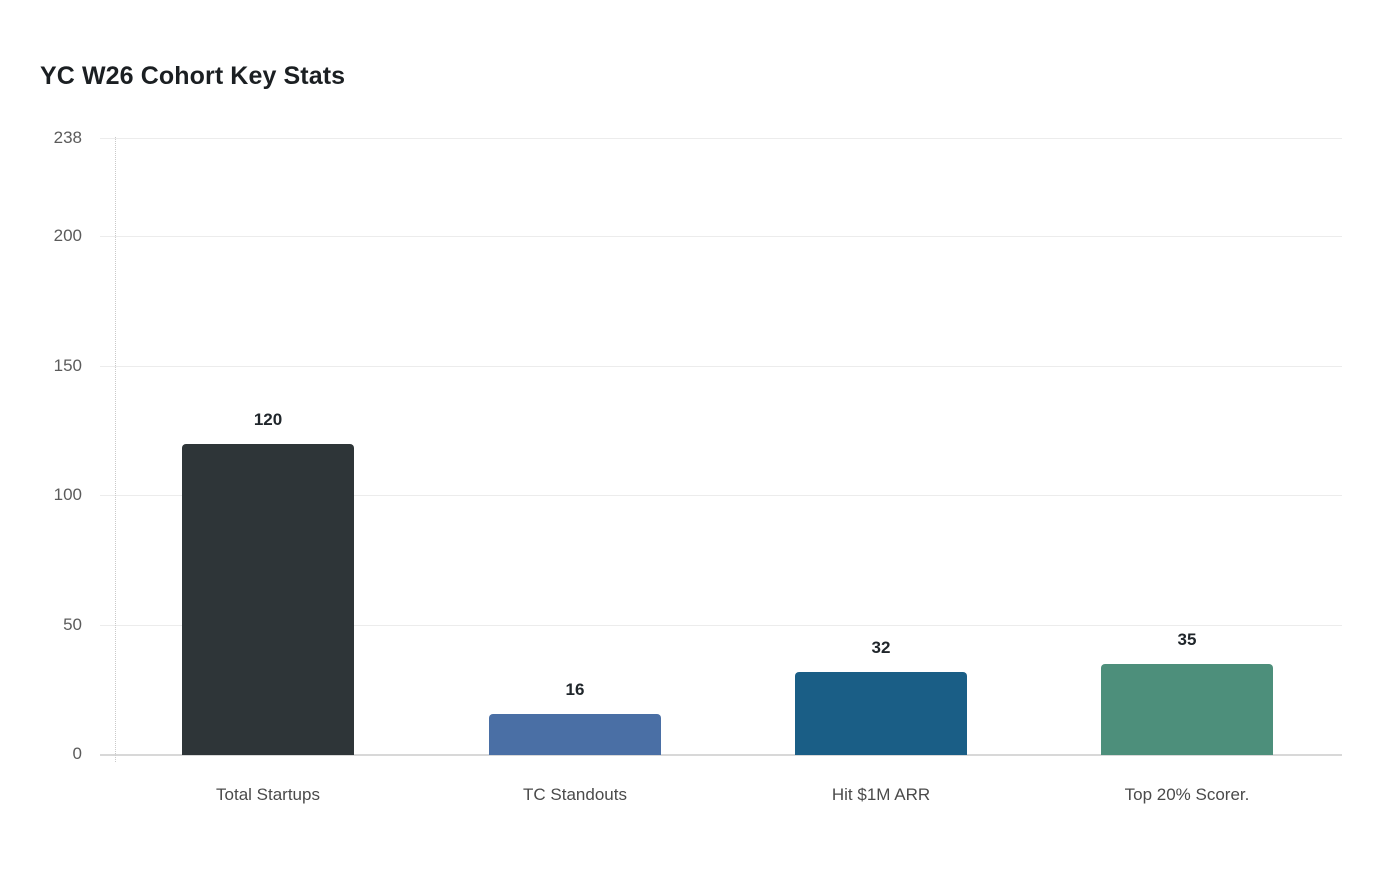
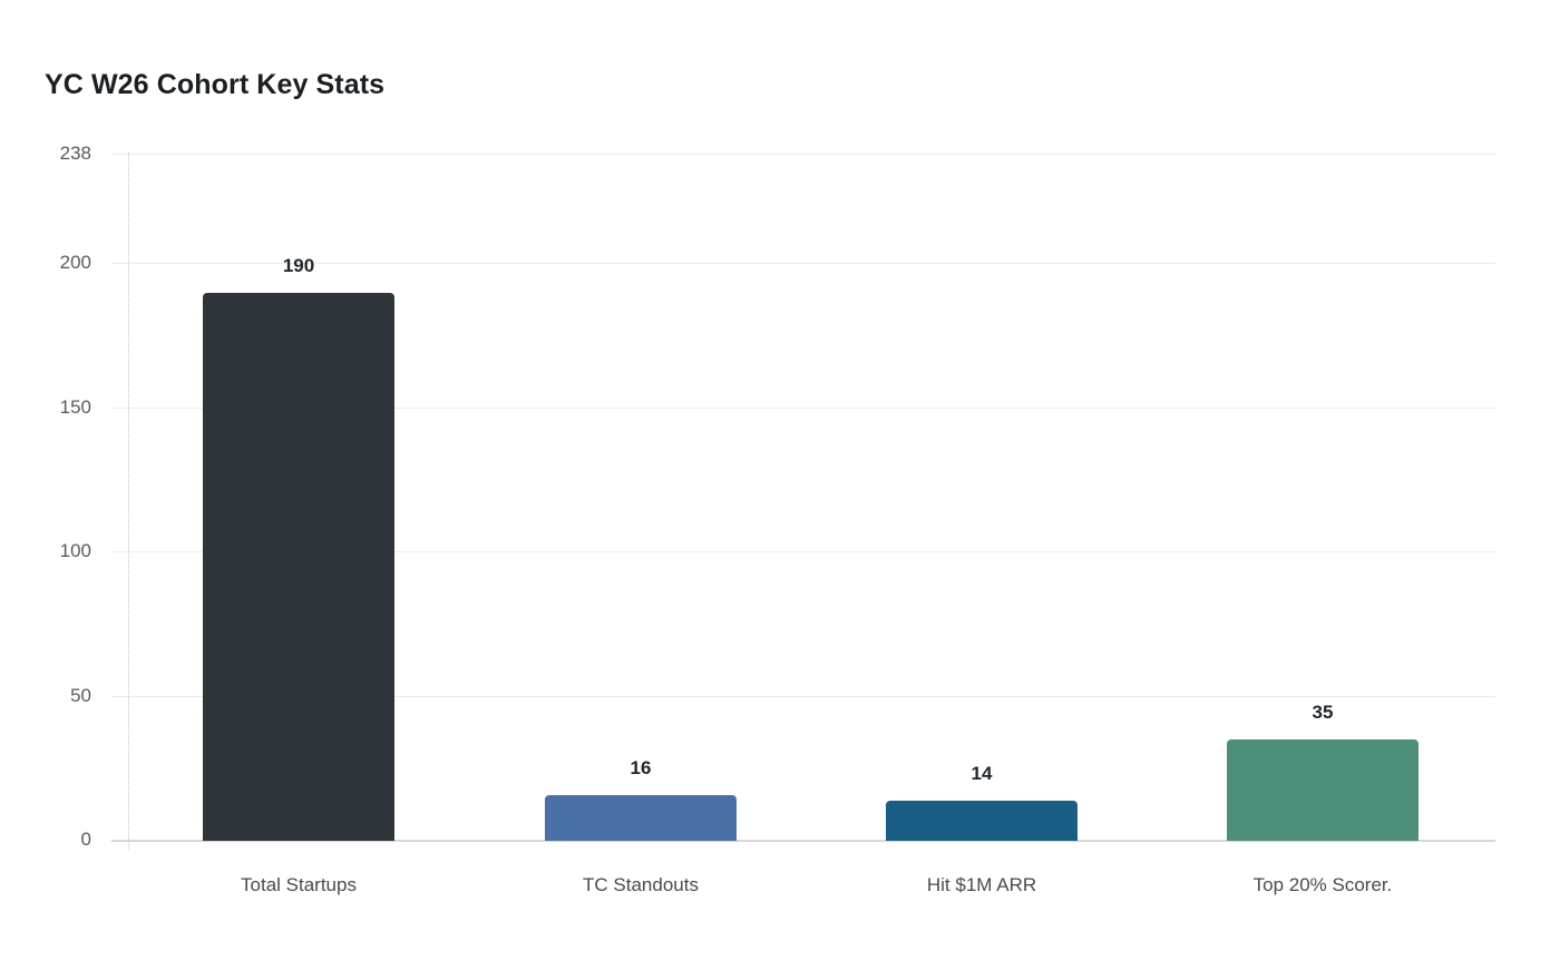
Total Startups: 120 -> 190
Hit $1M ARR: 32 -> 14
